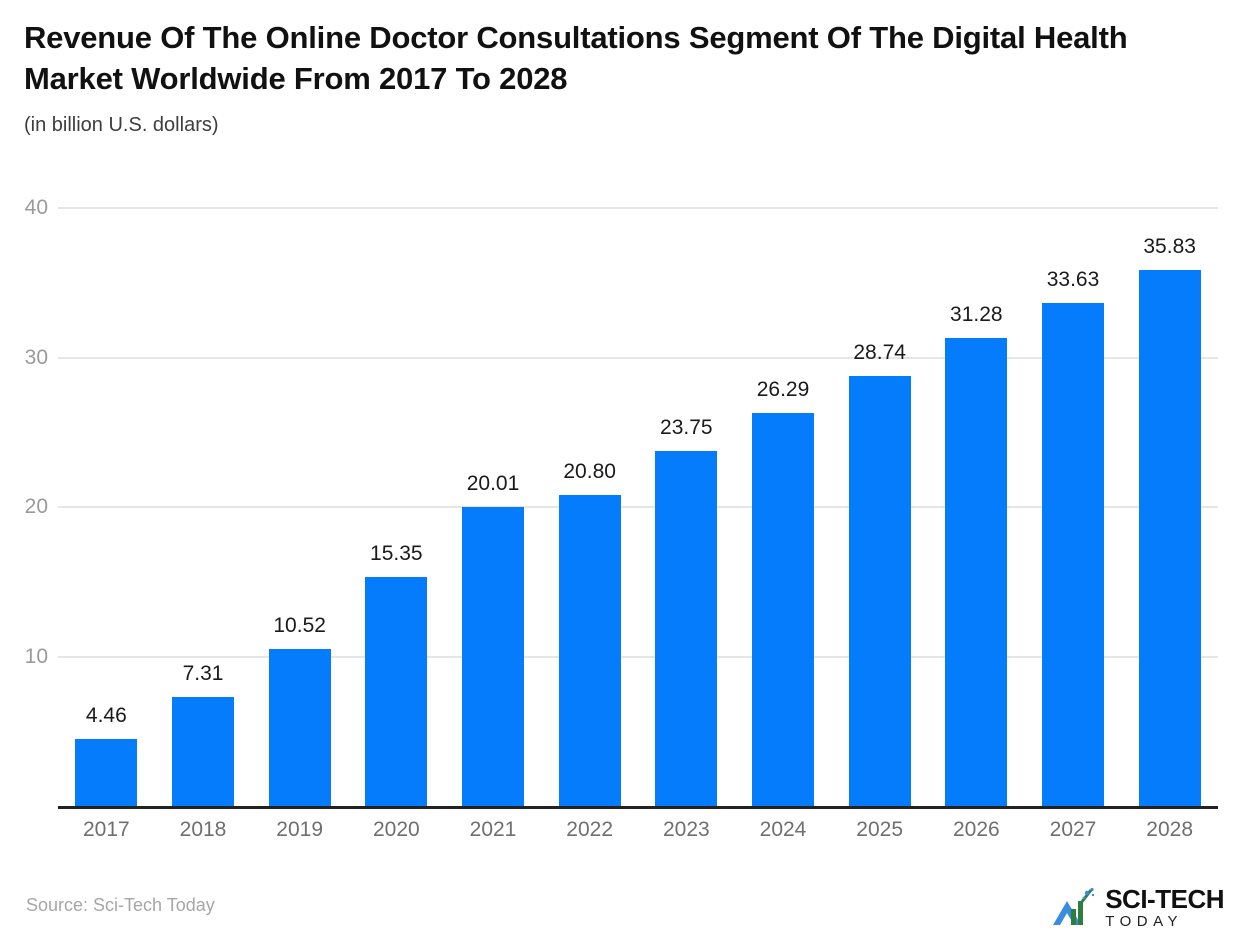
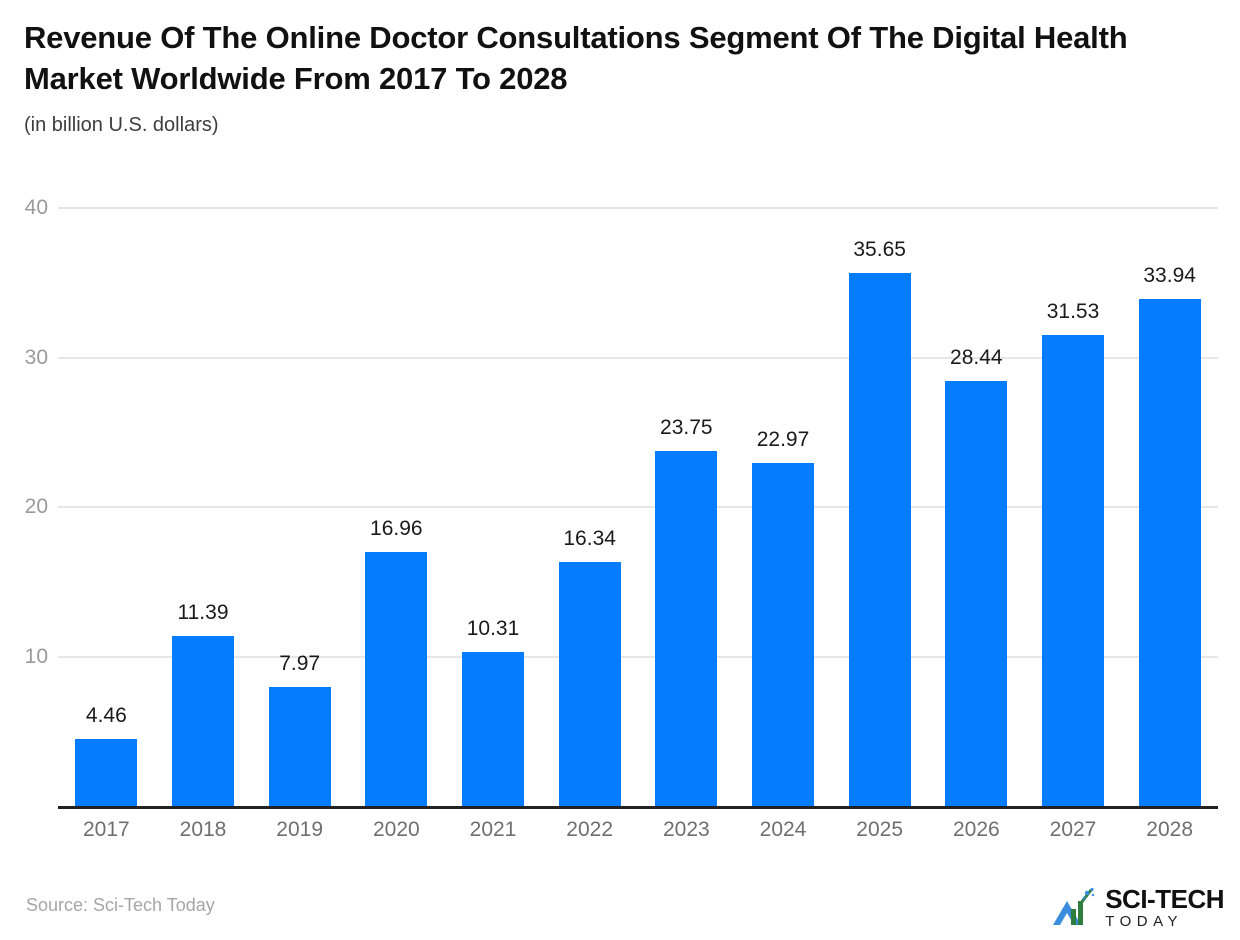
2018: 7.31 -> 11.39
2019: 10.52 -> 7.97
2020: 15.35 -> 16.96
2021: 20.01 -> 10.31
2022: 20.80 -> 16.34
2024: 26.29 -> 22.97
2025: 28.74 -> 35.65
2026: 31.28 -> 28.44
2027: 33.63 -> 31.53
2028: 35.83 -> 33.94
